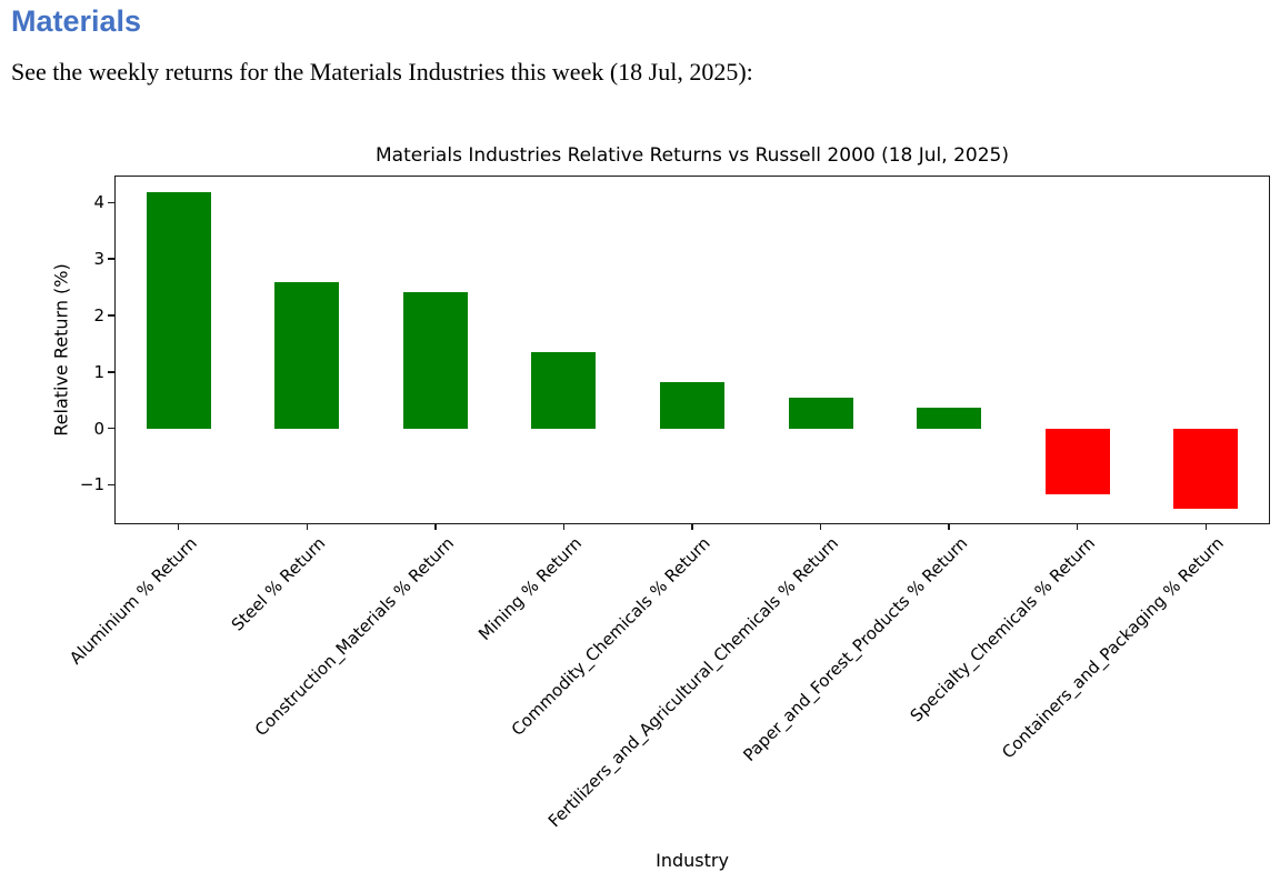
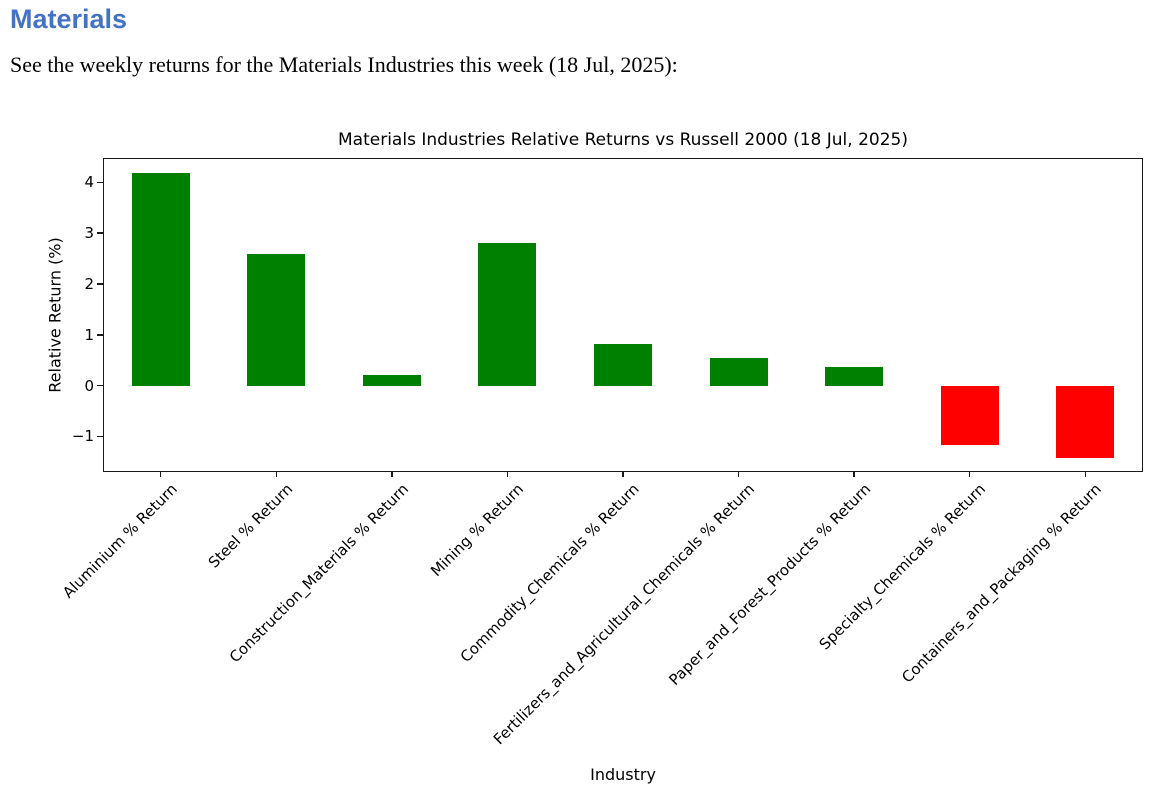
Construction_Materials % Return: 2.4 -> 0.2
Mining % Return: 1.4 -> 2.8
